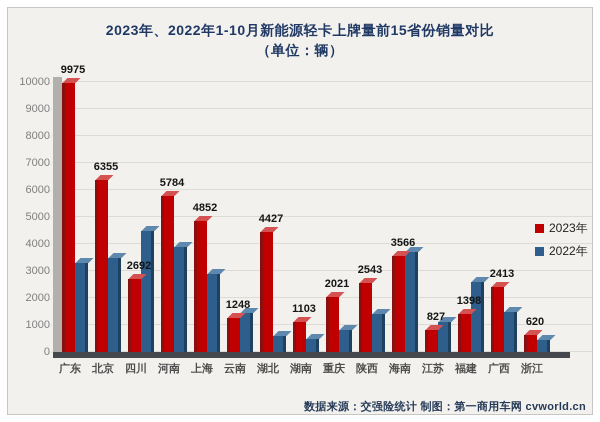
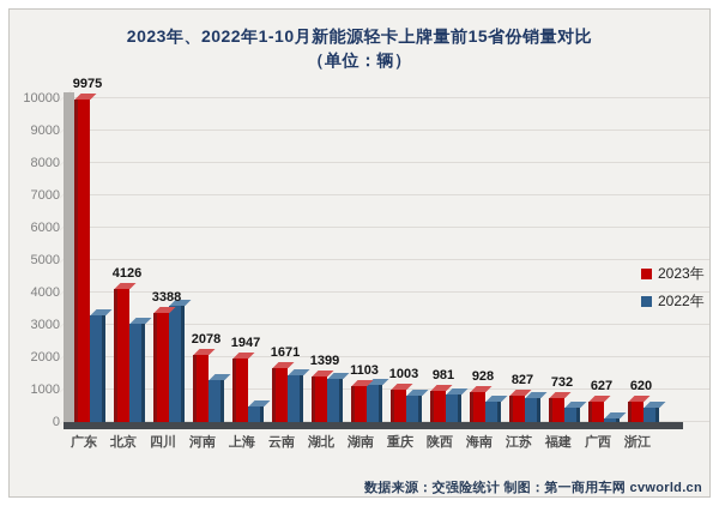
2023年/北京: 6355 -> 4126
2022年/北京: 3500 -> 3000
2023年/四川: 2692 -> 3388
2022年/四川: 4500 -> 3600
2023年/河南: 5784 -> 2078
2022年/河南: 3900 -> 1300
2023年/上海: 4852 -> 1947
2022年/上海: 2900 -> 500
2023年/云南: 1248 -> 1671
2023年/湖北: 4427 -> 1399
2022年/湖北: 600 -> 1400
2022年/湖南: 500 -> 1200
2023年/重庆: 2021 -> 1003
2023年/陕西: 2543 -> 981
2022年/陕西: 1400 -> 900
2023年/海南: 3566 -> 928
2022年/海南: 3700 -> 600
2022年/江苏: 1100 -> 700
2023年/福建: 1398 -> 732
2022年/福建: 2600 -> 400
2023年/广西: 2413 -> 627
2022年/广西: 1500 -> 100
